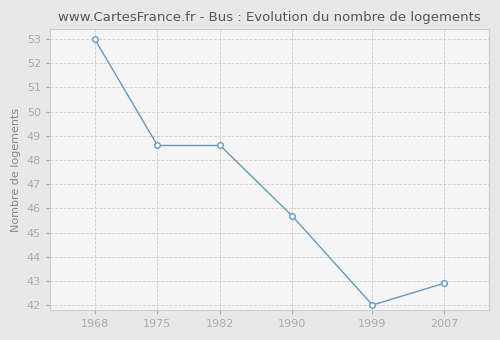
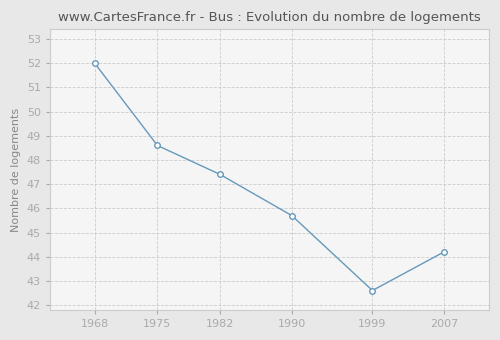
1968: 53.0 -> 52.0
1982: 48.6 -> 47.4
1999: 42.0 -> 42.6
2007: 42.9 -> 44.2
